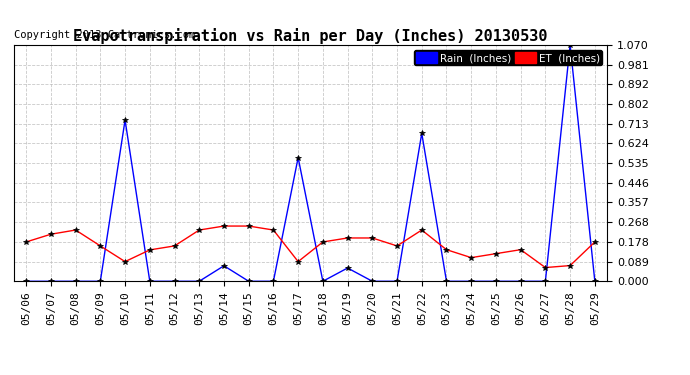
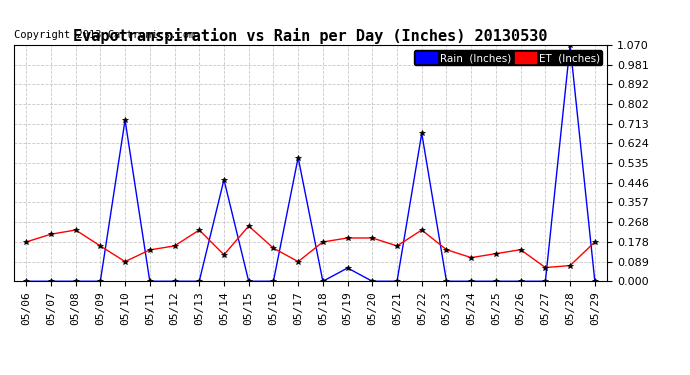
Rain (Inches)/05/14: 0.07 -> 0.46
ET (Inches)/05/14: 0.250 -> 0.120
ET (Inches)/05/16: 0.232 -> 0.150
